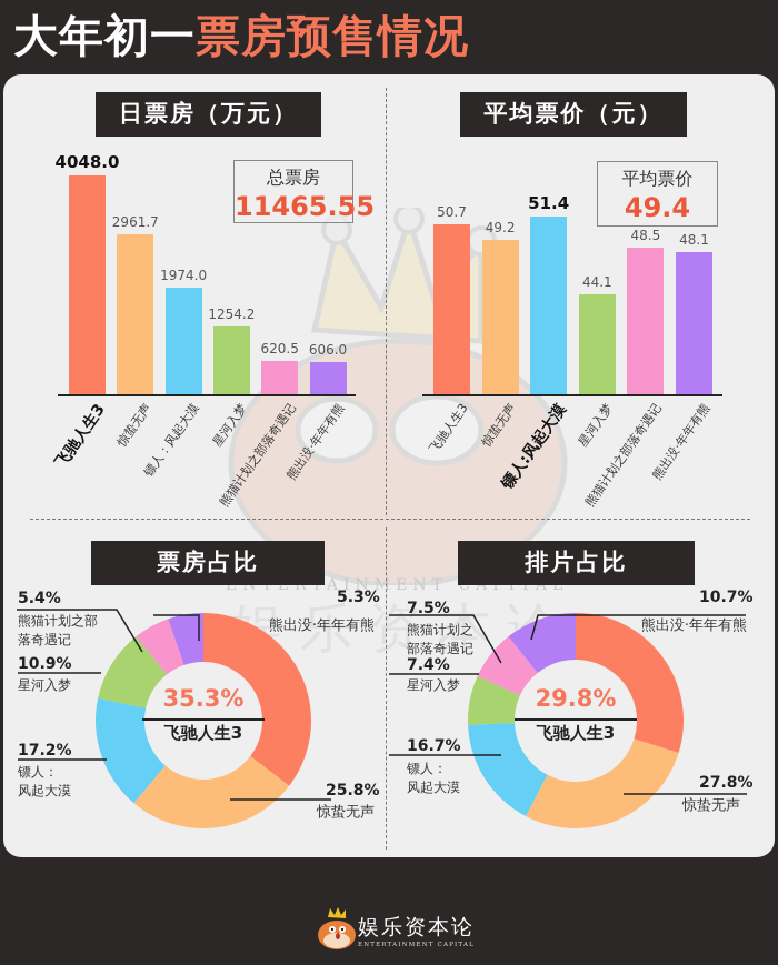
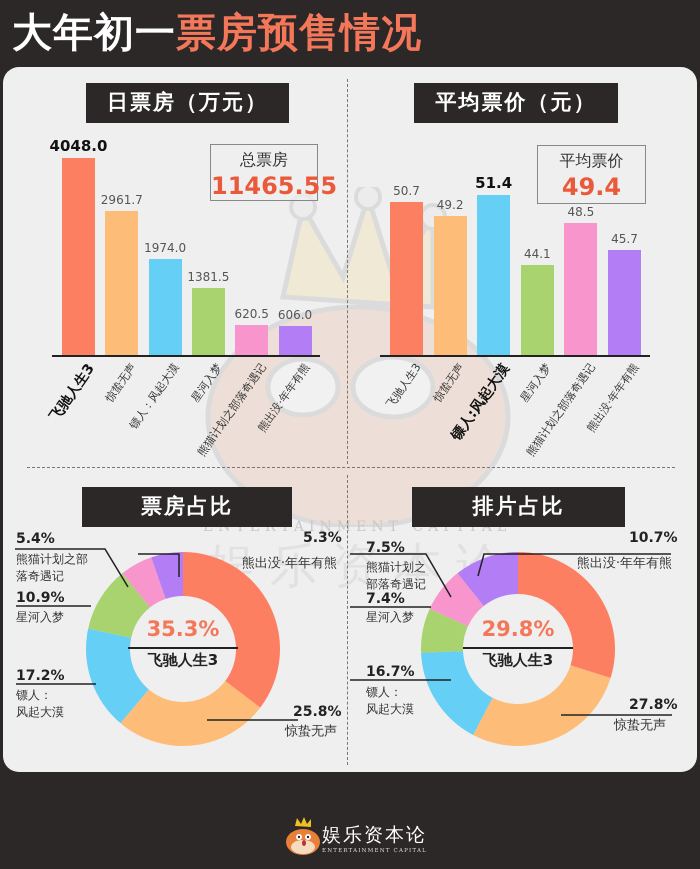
日票房（万元）/星河入梦: 1254.2 -> 1381.5
平均票价（元）/熊出没·年年有熊: 48.1 -> 45.7
